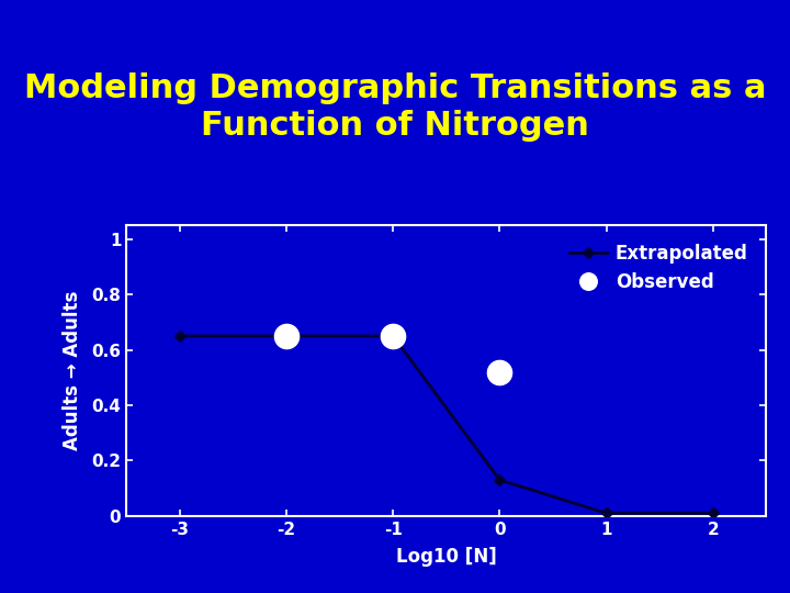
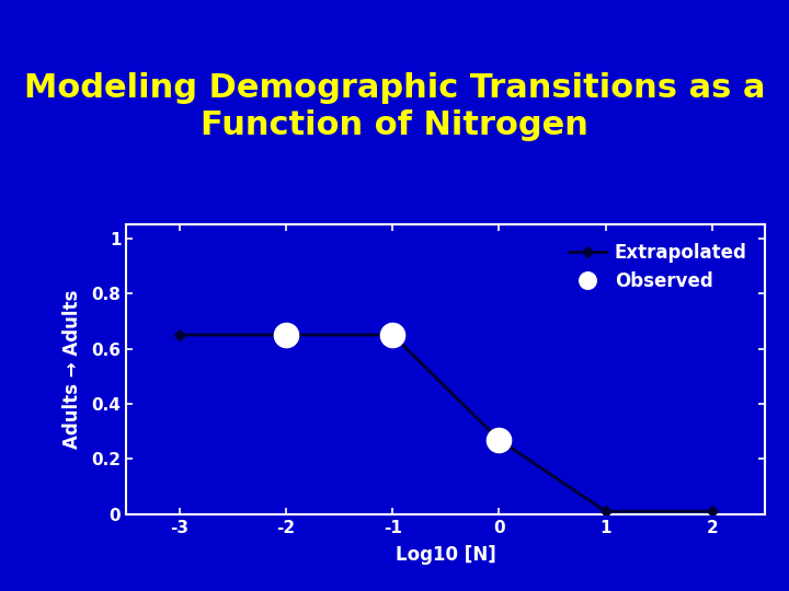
Extrapolated/0: 0.13 -> 0.27
Observed/0: 0.52 -> 0.27
